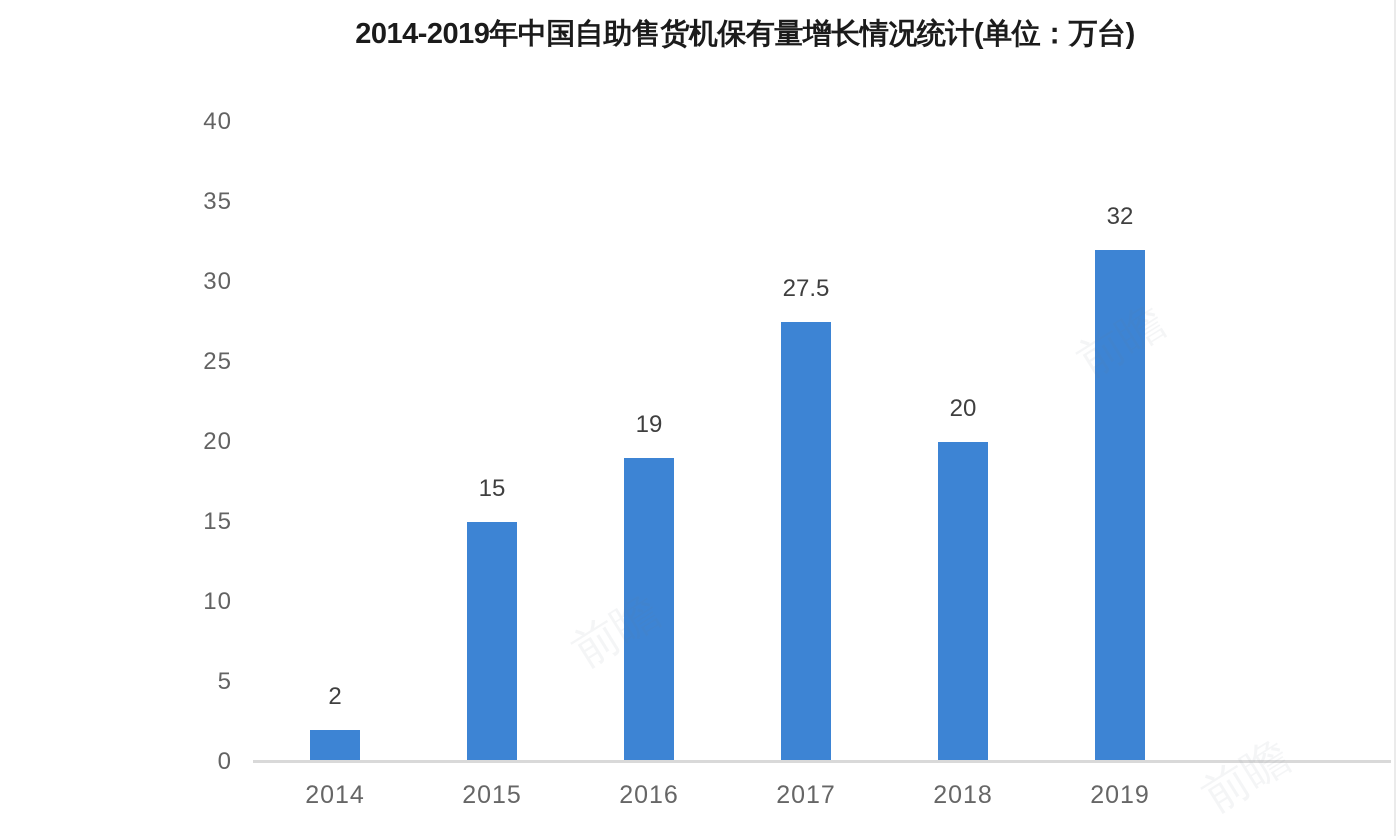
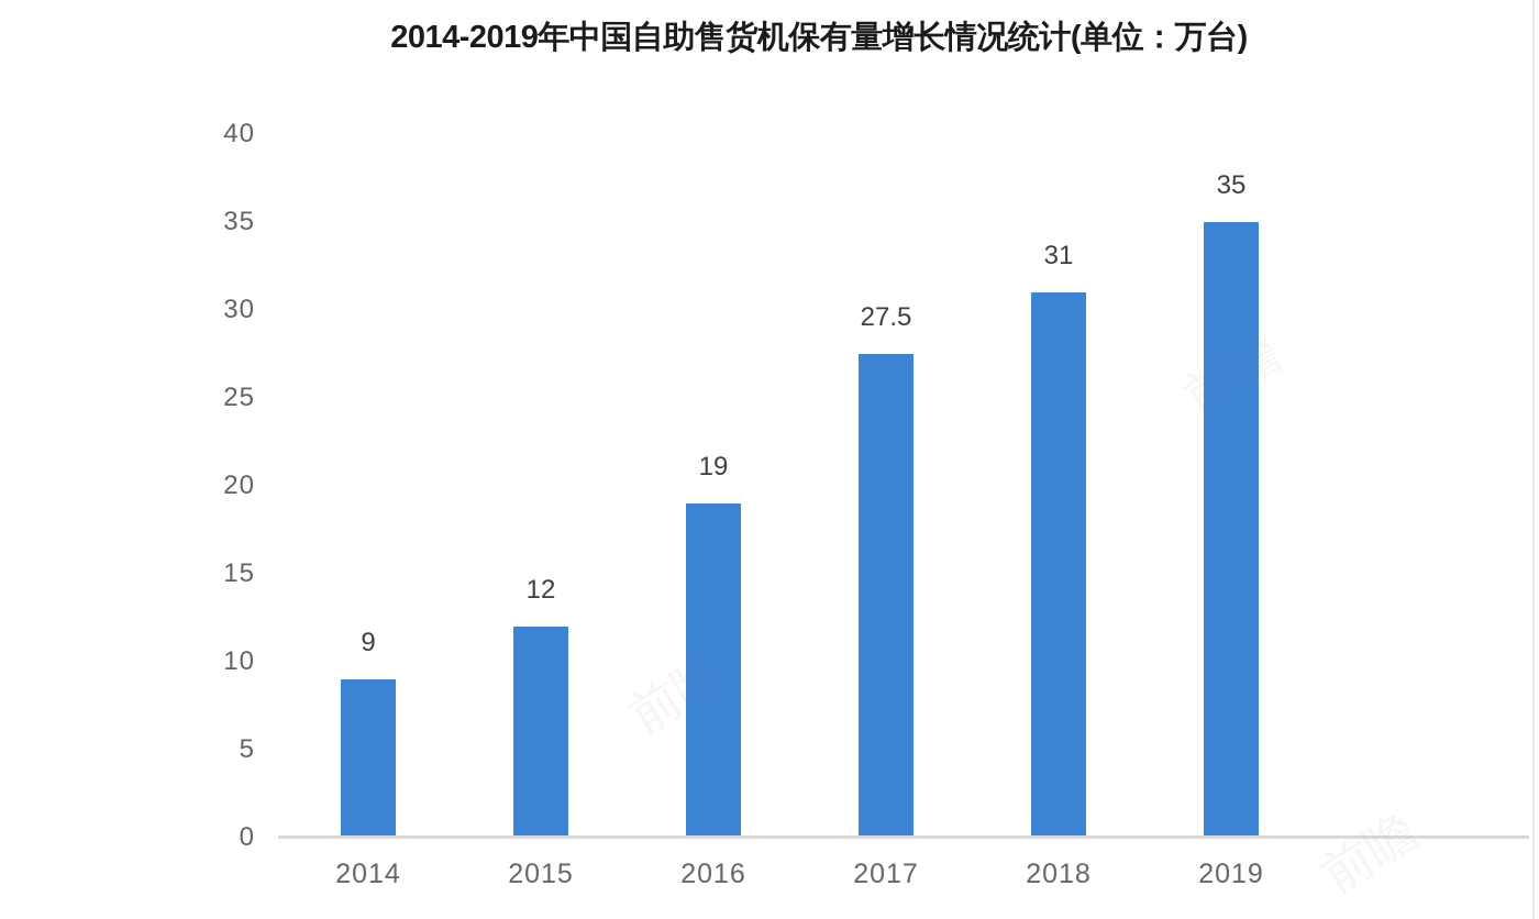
2014: 2 -> 9
2015: 15 -> 12
2018: 20 -> 31
2019: 32 -> 35
